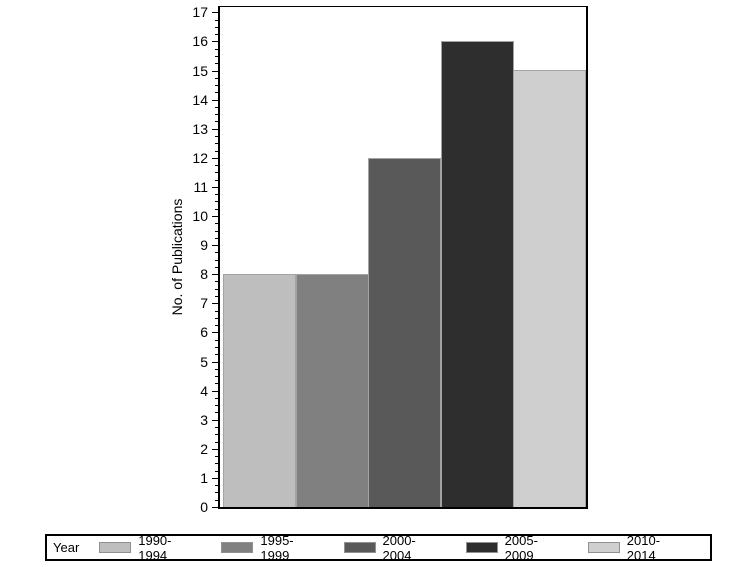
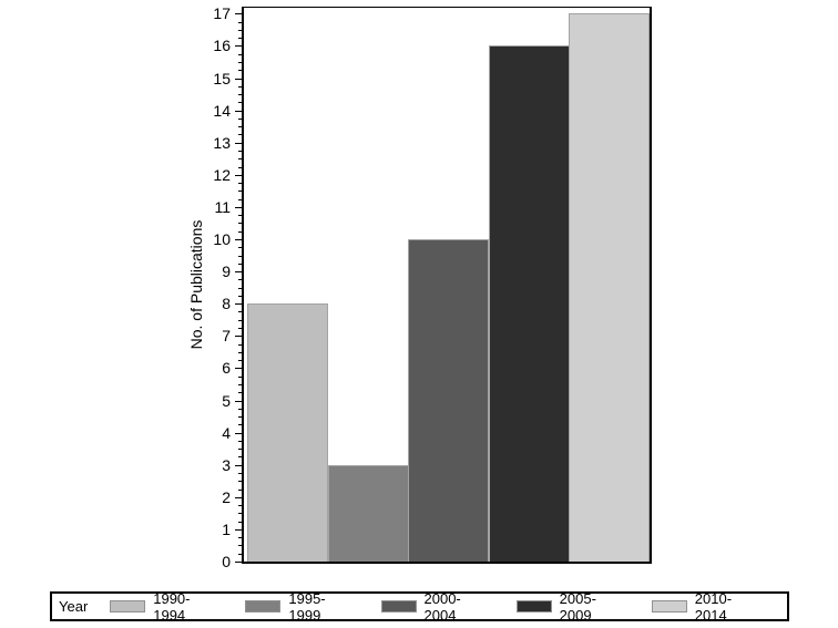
1995-1999: 8 -> 3
2000-2004: 12 -> 10
2010-2014: 15 -> 17
